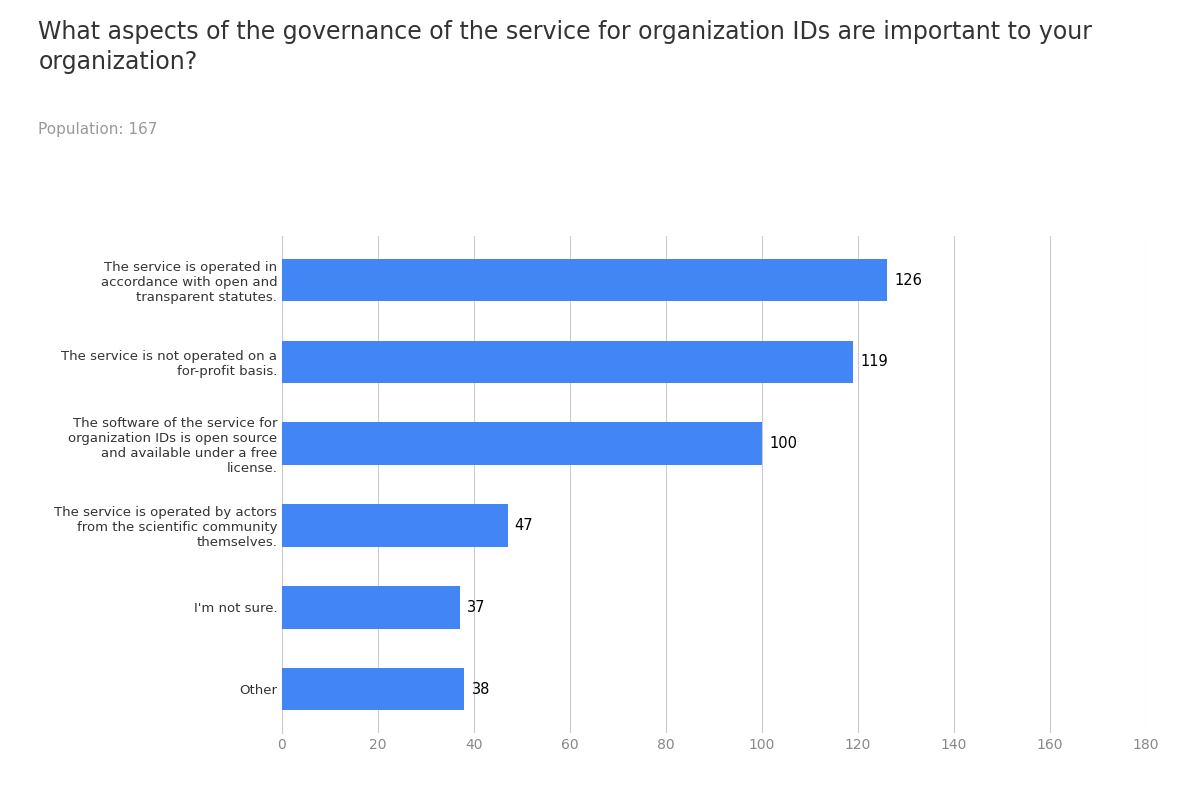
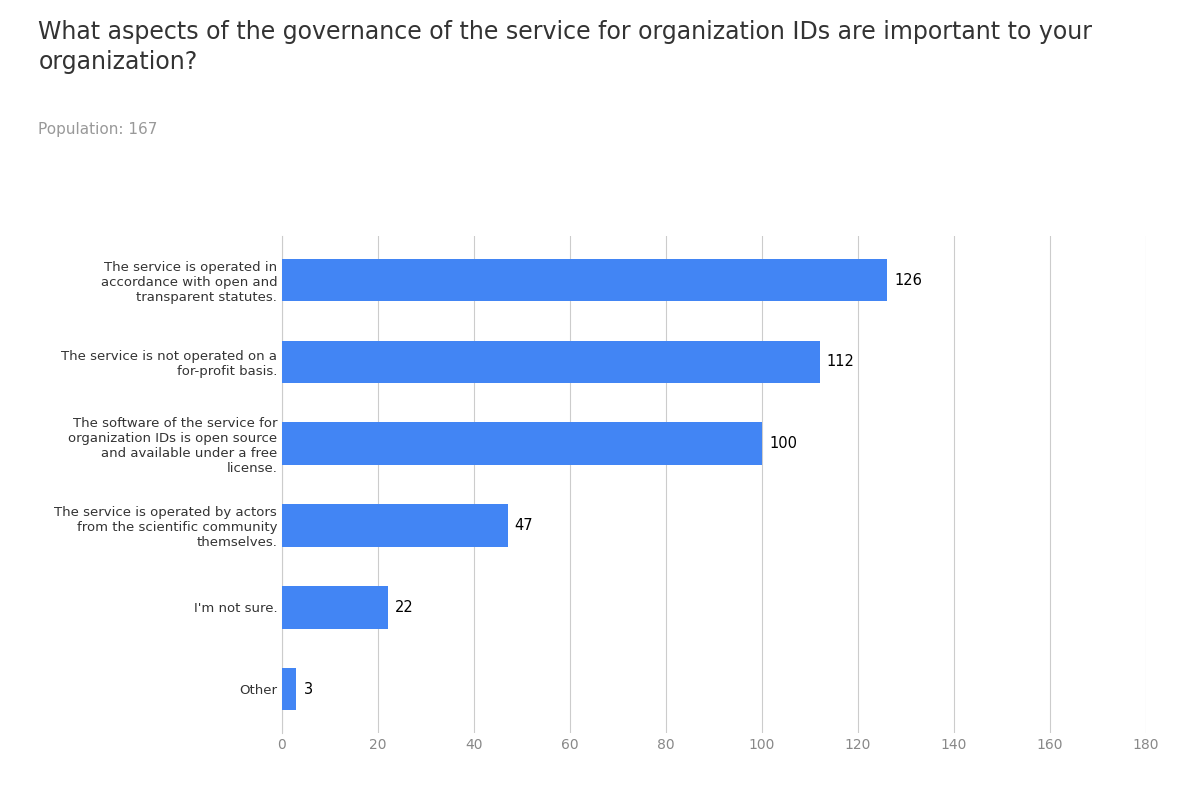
The service is not operated on a for-profit basis.: 119 -> 112
I'm not sure.: 37 -> 22
Other: 38 -> 3
